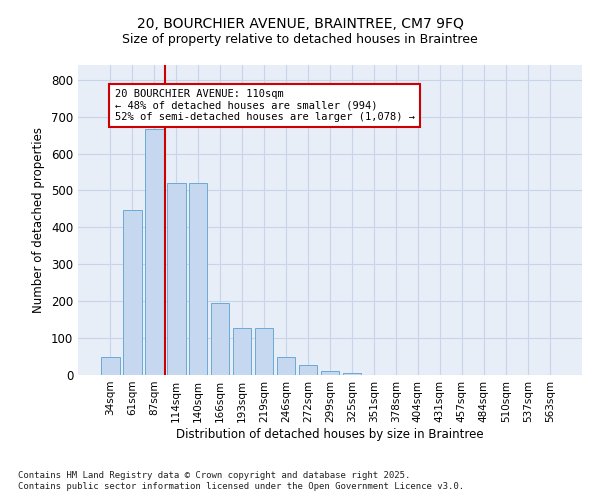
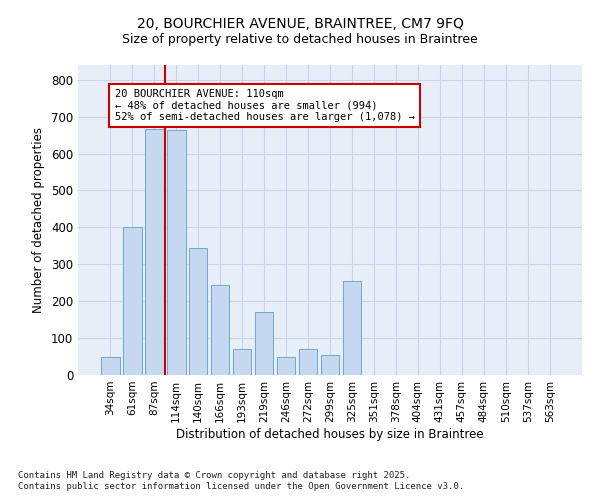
61sqm: 448 -> 400
114sqm: 520 -> 665
140sqm: 520 -> 345
166sqm: 196 -> 245
193sqm: 127 -> 70
219sqm: 127 -> 170
272sqm: 27 -> 70
299sqm: 10 -> 55
325sqm: 5 -> 255
